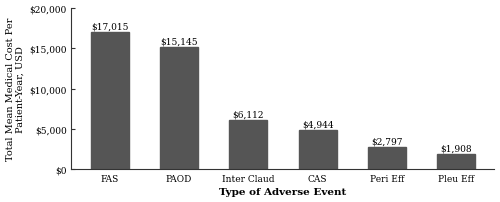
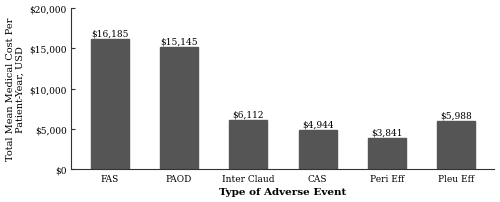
FAS: $17,015 -> $16,185
Peri Eff: $2,797 -> $3,841
Pleu Eff: $1,908 -> $5,988
